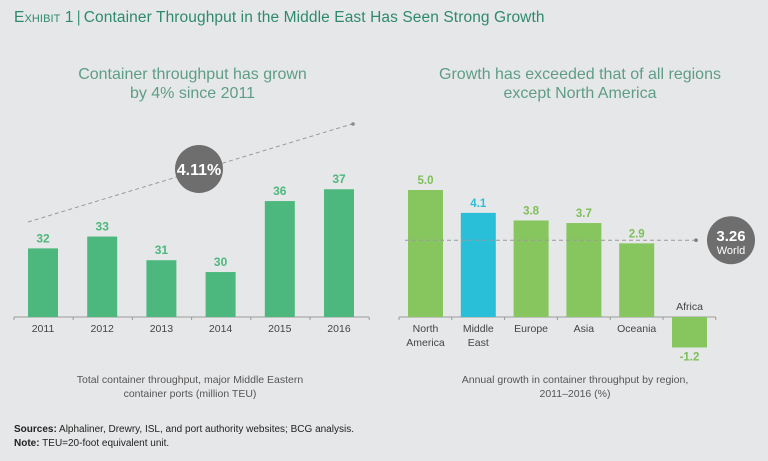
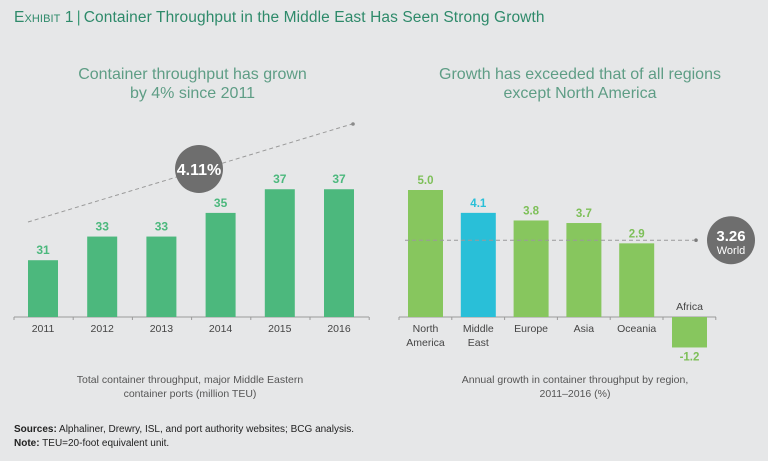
Container throughput has grown by 4% since 2011/2011: 32 -> 31
Container throughput has grown by 4% since 2011/2013: 31 -> 33
Container throughput has grown by 4% since 2011/2014: 30 -> 35
Container throughput has grown by 4% since 2011/2015: 36 -> 37
